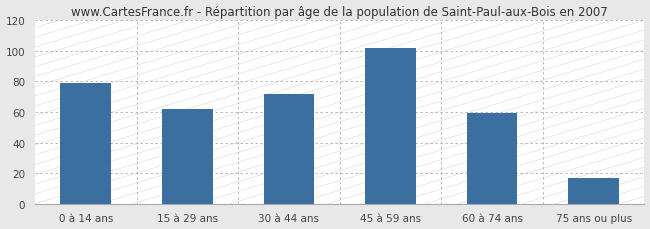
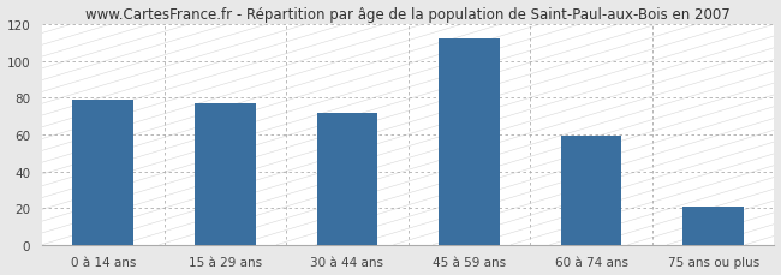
15 à 29 ans: 62 -> 77
45 à 59 ans: 102 -> 112
75 ans ou plus: 17 -> 21
